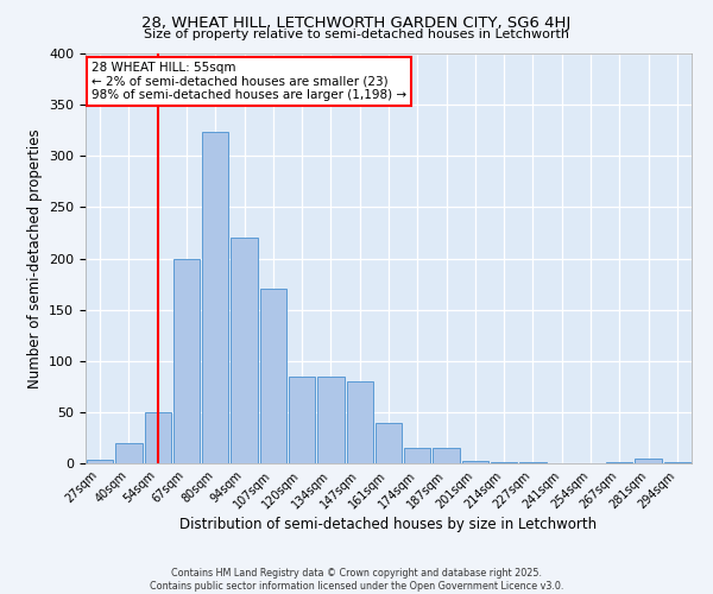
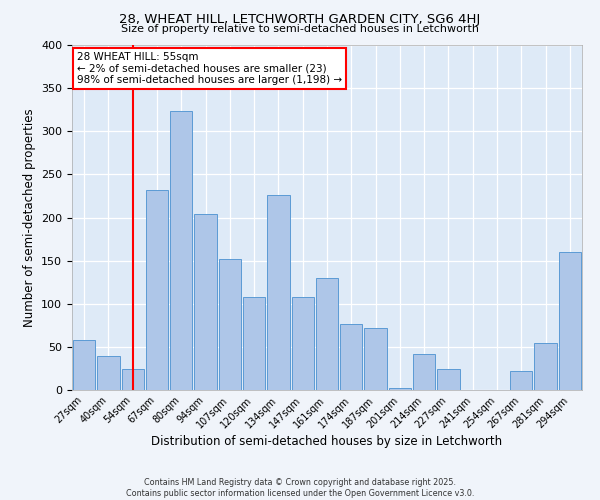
27sqm: 3 -> 58
40sqm: 20 -> 40
54sqm: 50 -> 24
67sqm: 200 -> 232
94sqm: 220 -> 204
107sqm: 170 -> 152
120sqm: 85 -> 108
134sqm: 85 -> 226
147sqm: 80 -> 108
161sqm: 40 -> 130
174sqm: 15 -> 76
187sqm: 15 -> 72
214sqm: 1 -> 42
227sqm: 1 -> 24
267sqm: 1 -> 22
281sqm: 5 -> 54
294sqm: 1 -> 160
